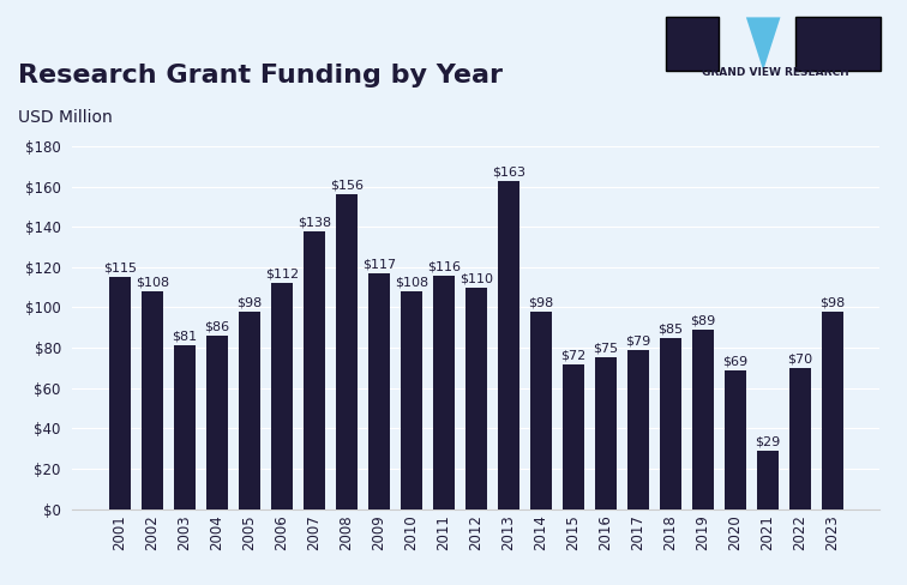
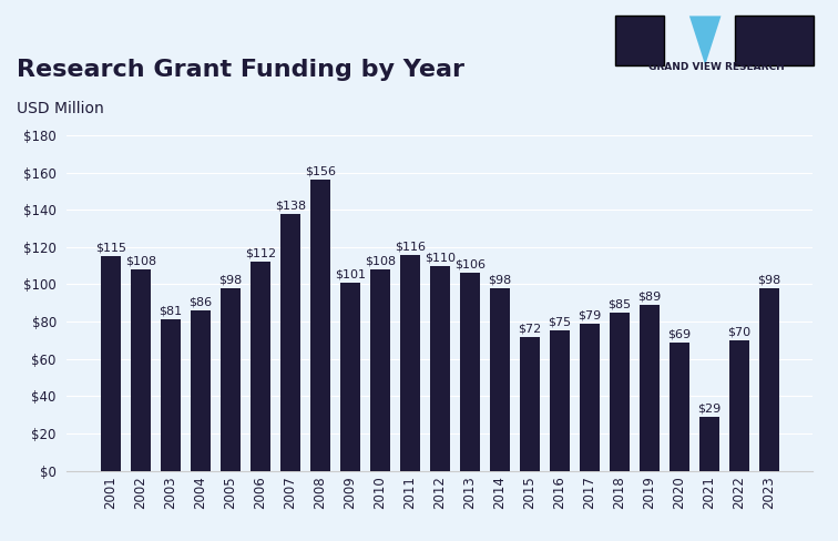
2009: $117 -> $101
2013: $163 -> $106
